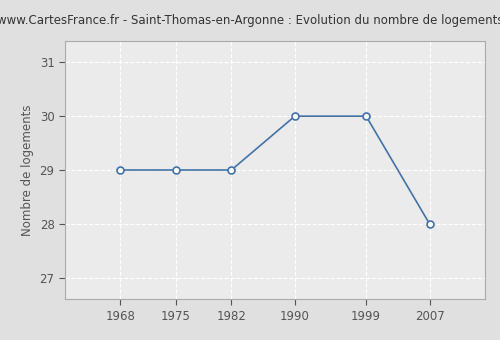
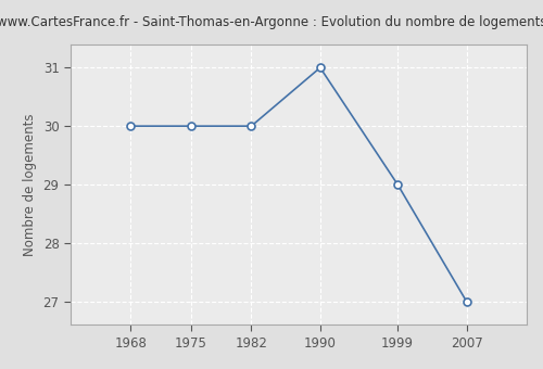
1968: 29 -> 30
1975: 29 -> 30
1982: 29 -> 30
1990: 30 -> 31
1999: 30 -> 29
2007: 28 -> 27
